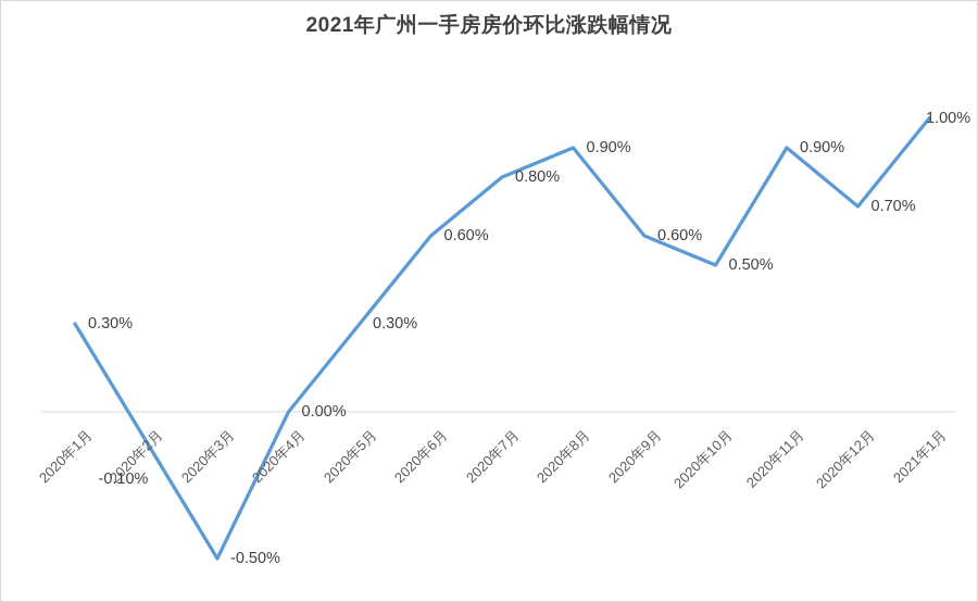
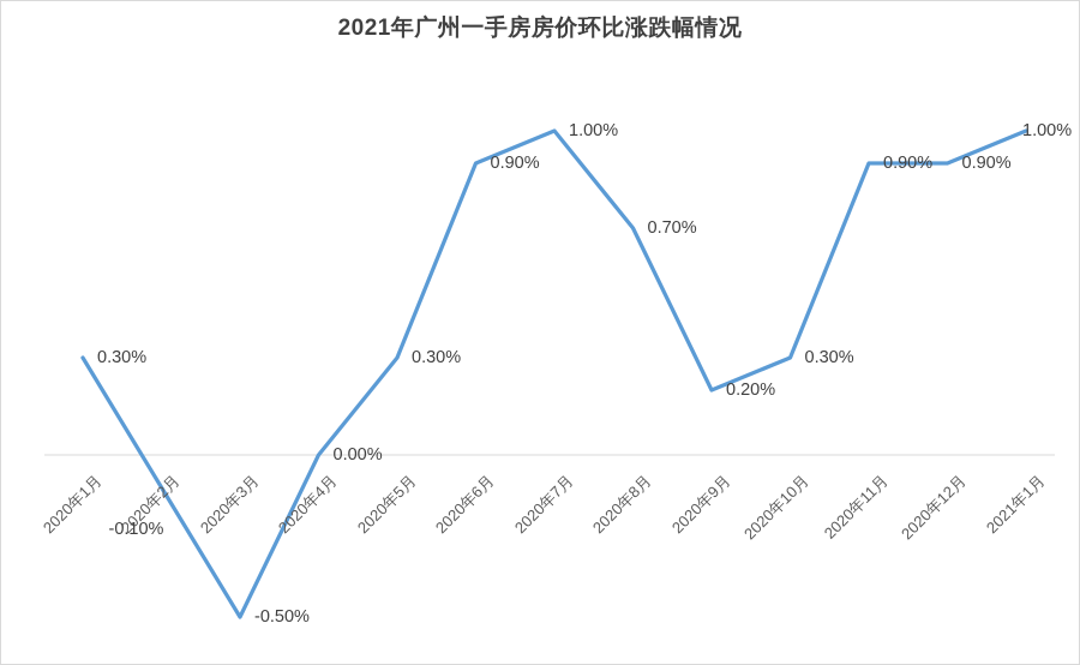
2020年6月: 0.60% -> 0.90%
2020年7月: 0.80% -> 1.00%
2020年8月: 0.90% -> 0.70%
2020年9月: 0.60% -> 0.20%
2020年10月: 0.50% -> 0.30%
2020年12月: 0.70% -> 0.90%
